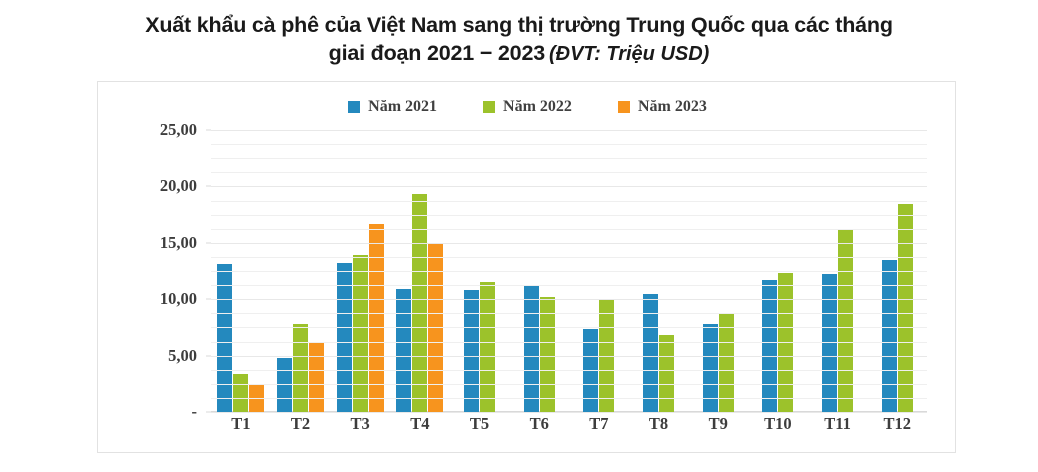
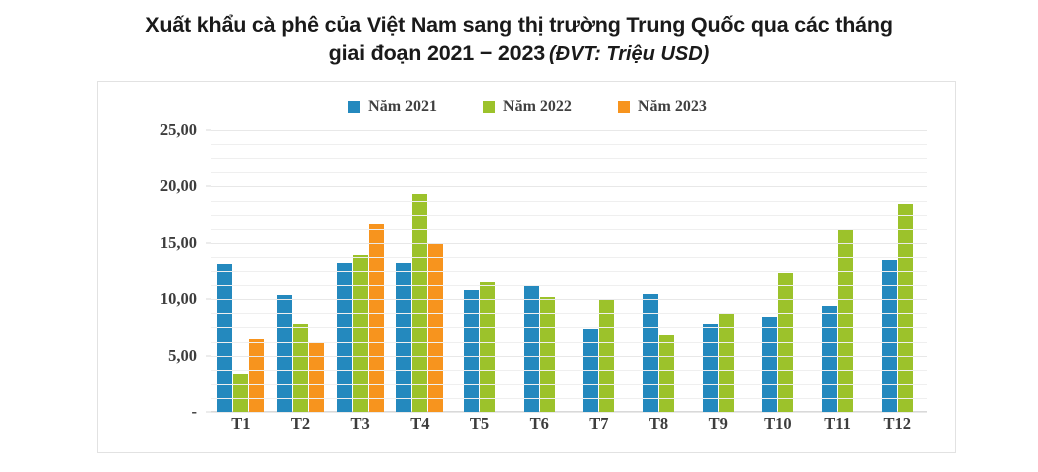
Năm 2023/T1: 2,5 -> 6,5
Năm 2021/T2: 4,8 -> 10,4
Năm 2021/T4: 10,9 -> 13,2
Năm 2021/T10: 11,7 -> 8,4
Năm 2021/T11: 12,2 -> 9,4
